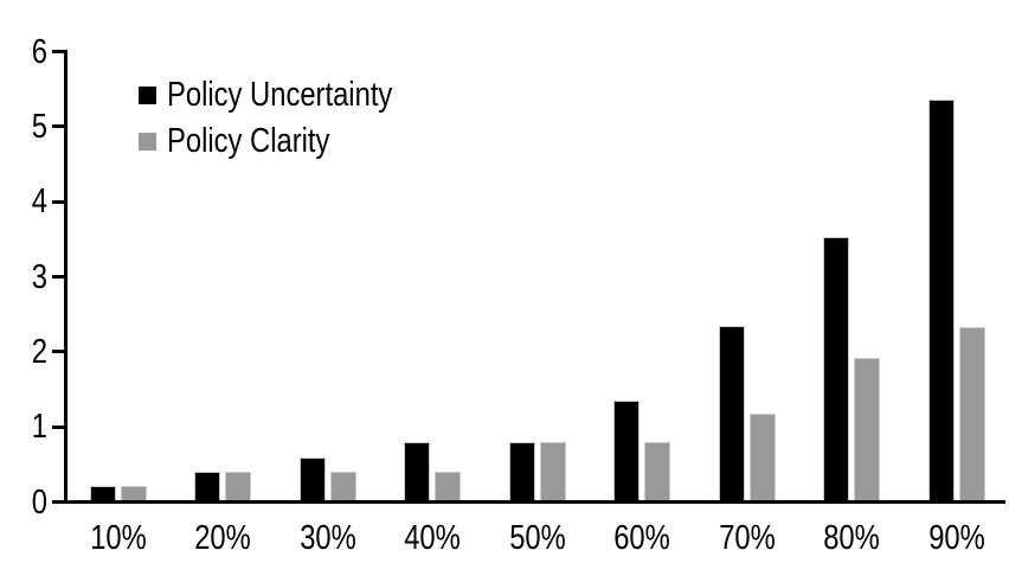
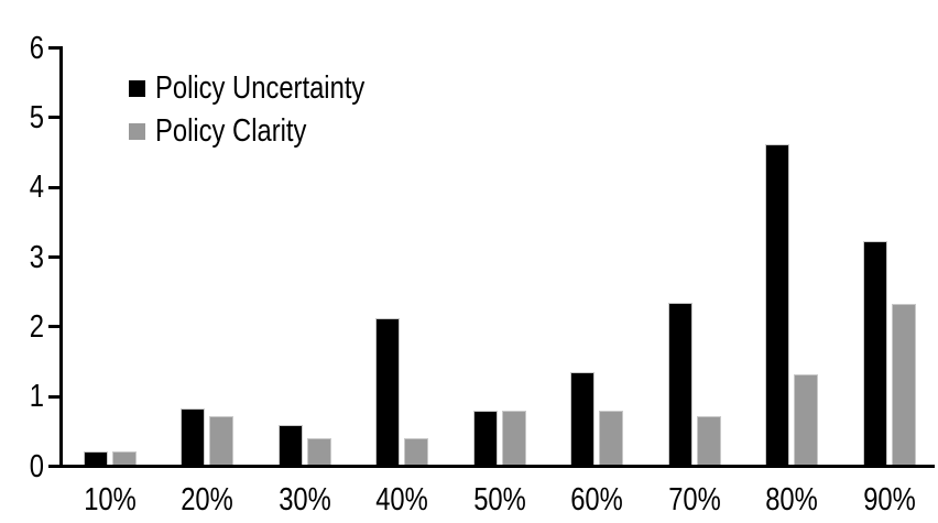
Policy Uncertainty/20%: 0.4 -> 0.8
Policy Clarity/20%: 0.4 -> 0.7
Policy Uncertainty/40%: 0.8 -> 2.1
Policy Clarity/70%: 1.1 -> 0.7
Policy Uncertainty/80%: 3.5 -> 4.6
Policy Clarity/80%: 1.9 -> 1.3
Policy Uncertainty/90%: 5.3 -> 3.2
